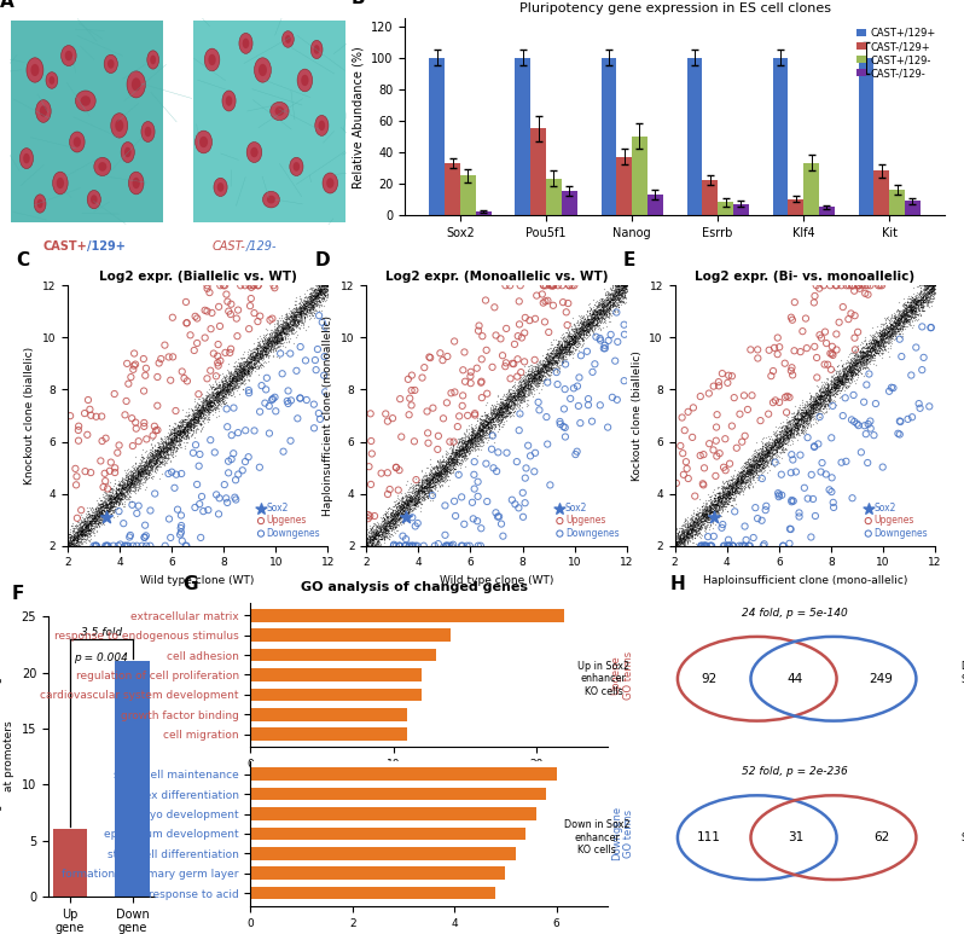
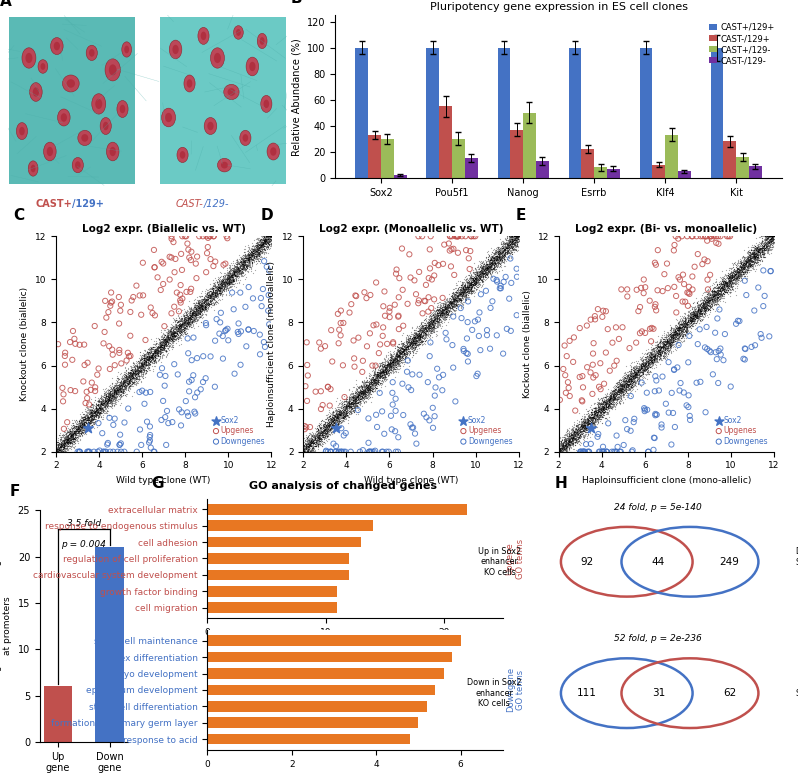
Pluripotency gene expression in ES cell clones/CAST+/129-/Sox2: 25 -> 30
Pluripotency gene expression in ES cell clones/CAST+/129-/Pou5f1: 23 -> 30
